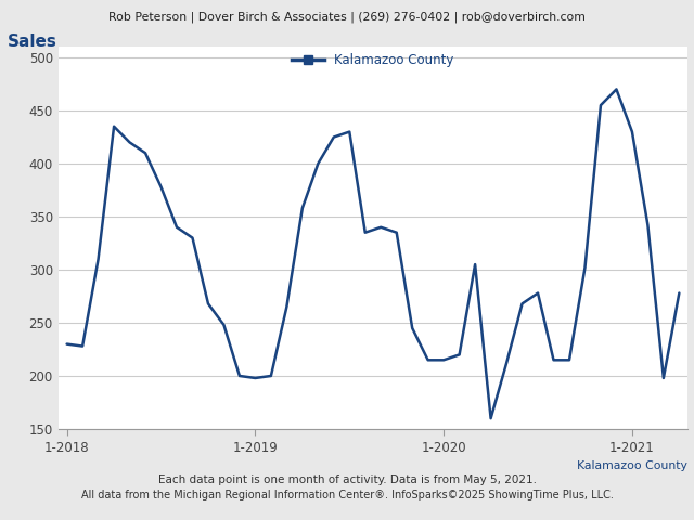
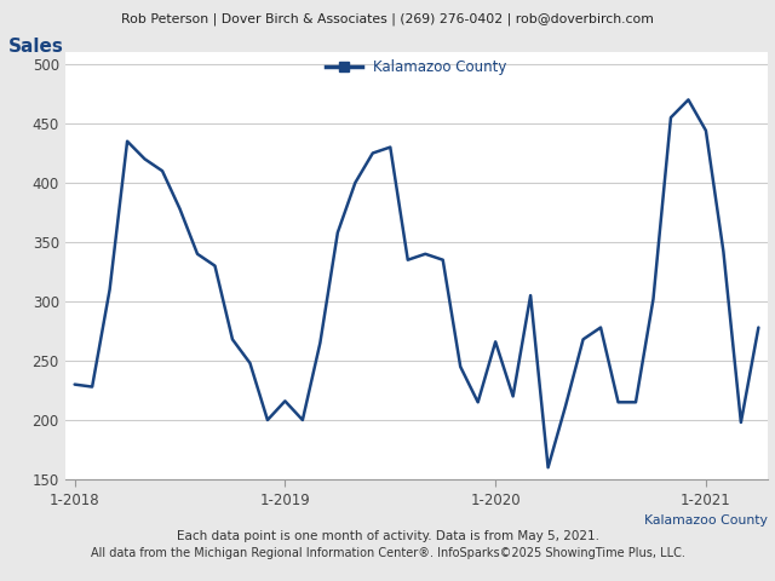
1-2019: 198 -> 216
1-2020: 215 -> 266
1-2021: 430 -> 444
